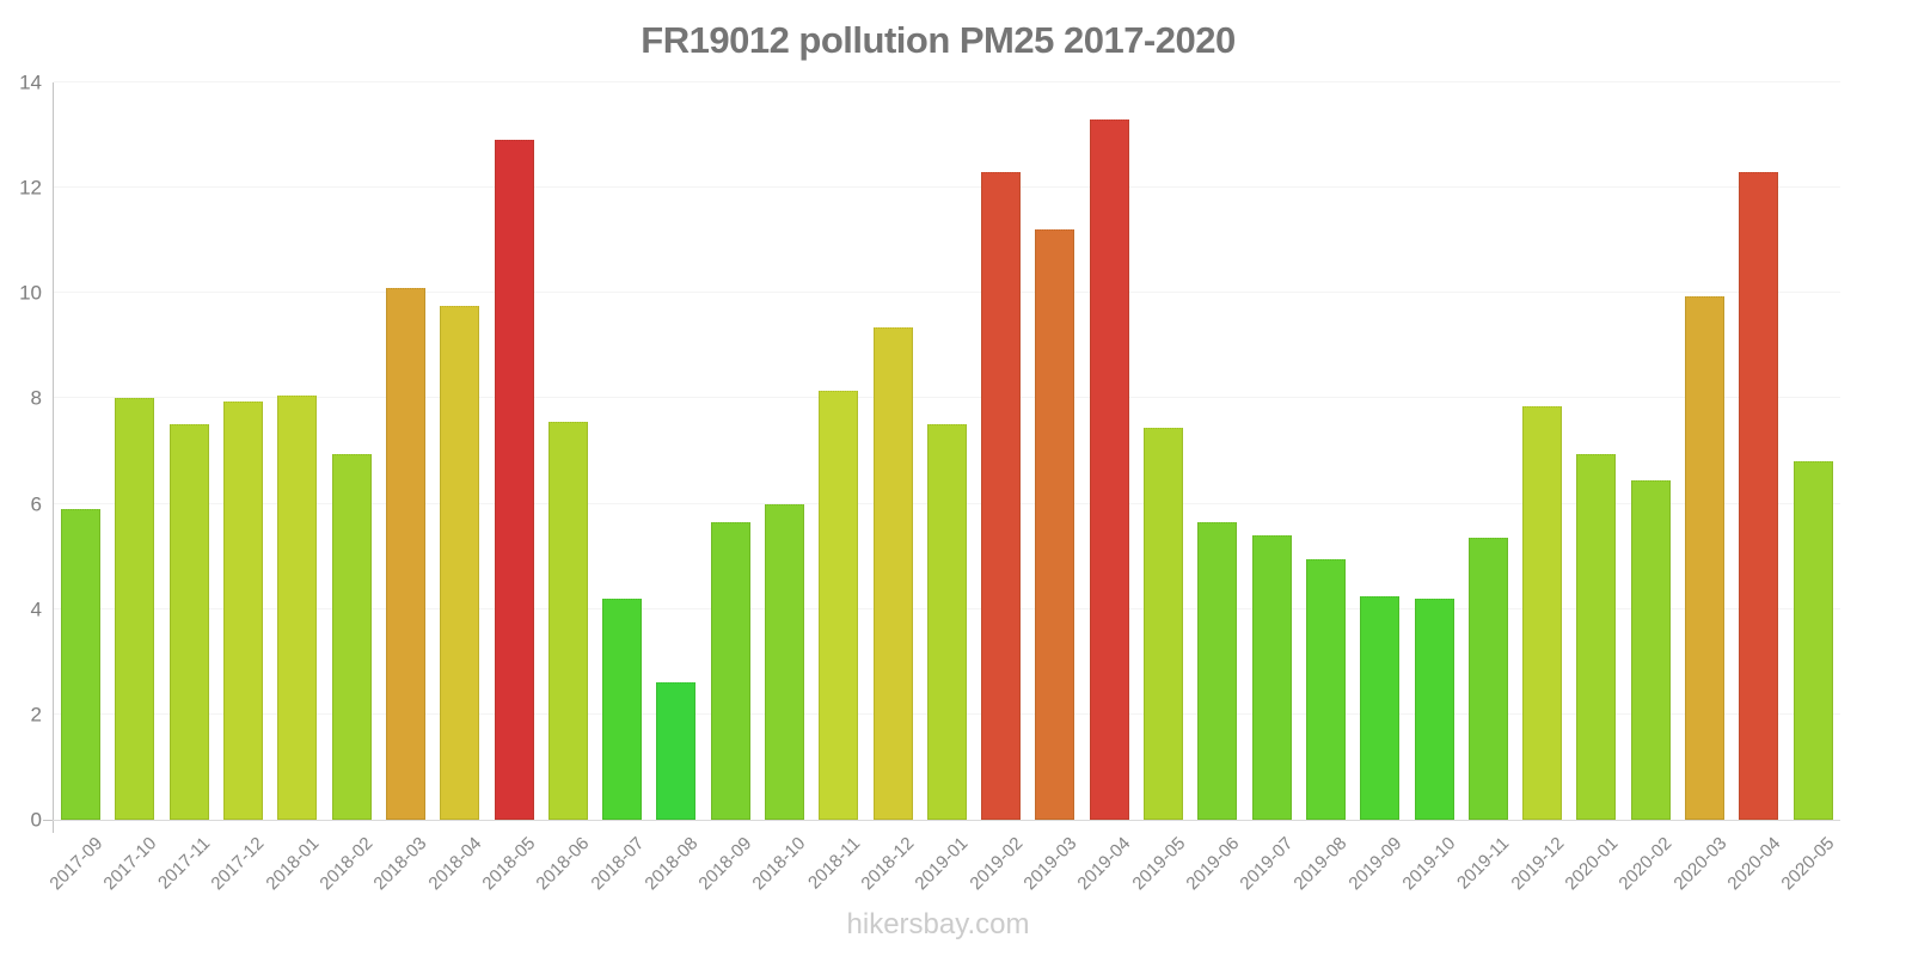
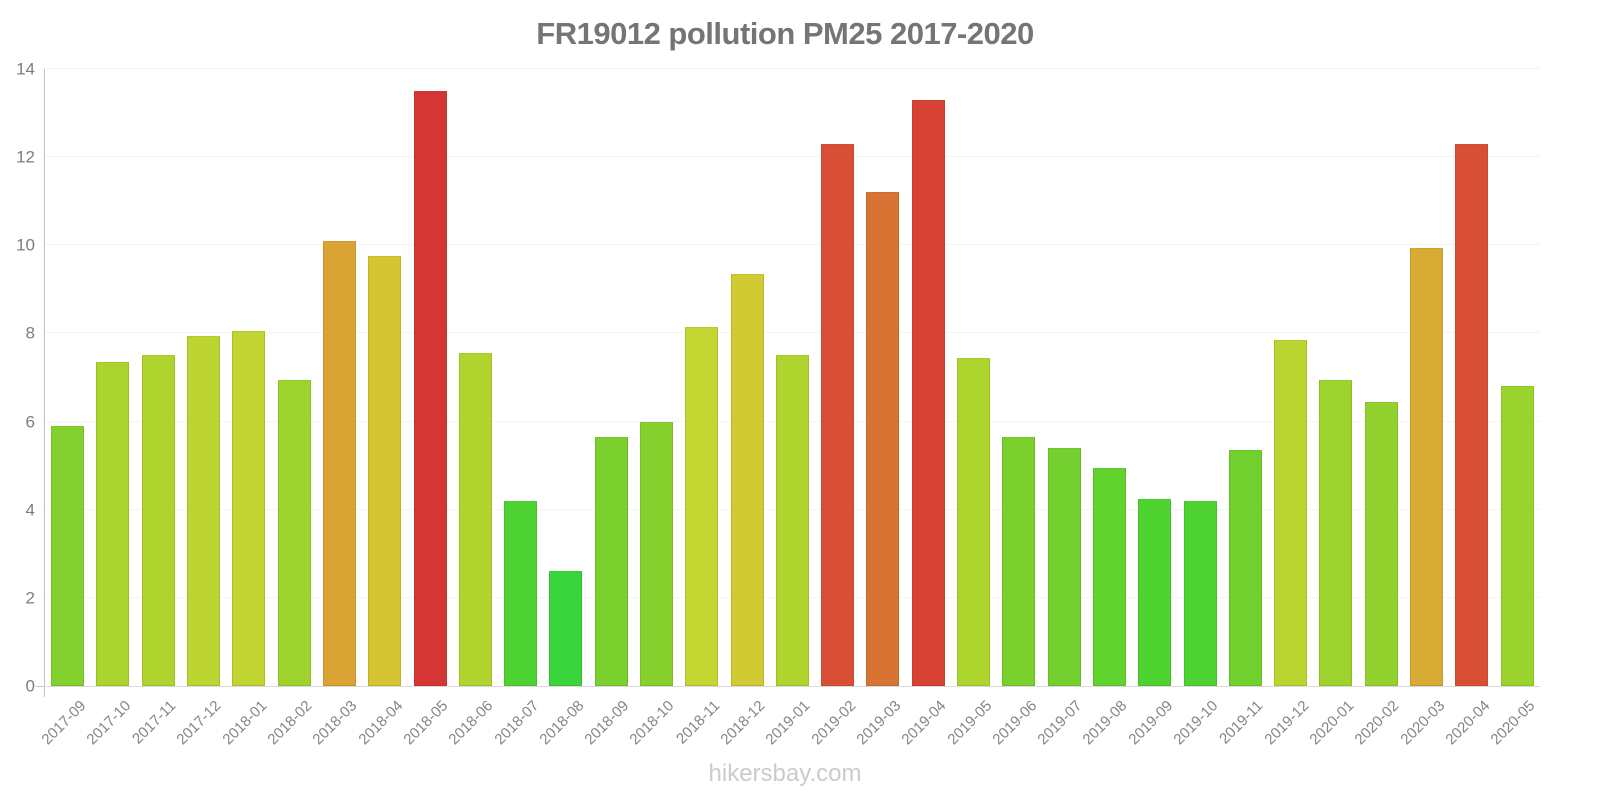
2017-10: 8.0 -> 7.3
2018-05: 12.9 -> 13.5
